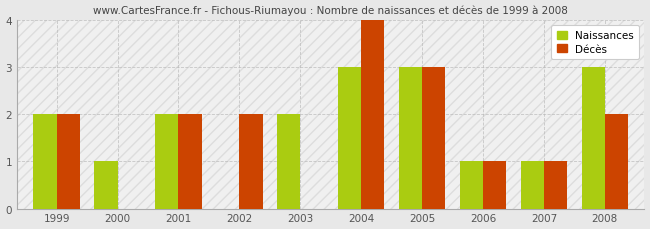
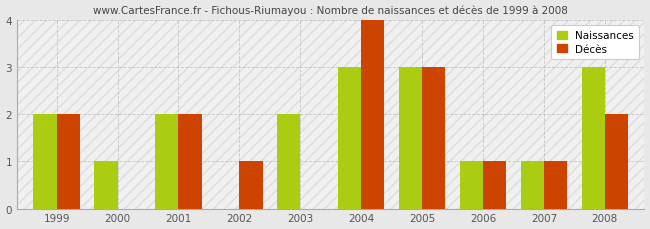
Décès/2002: 2 -> 1
